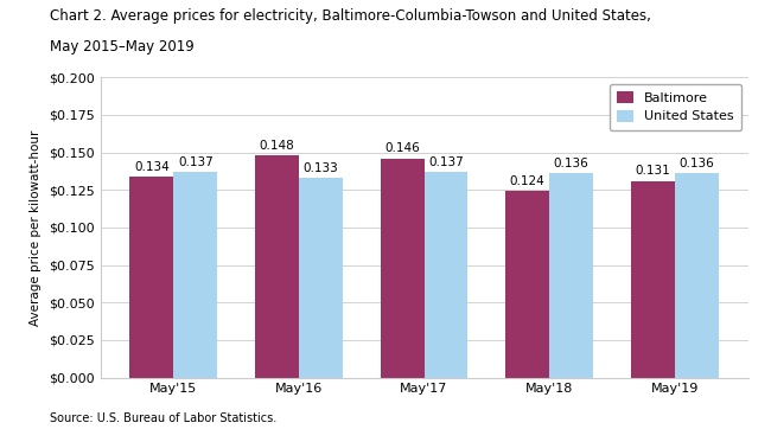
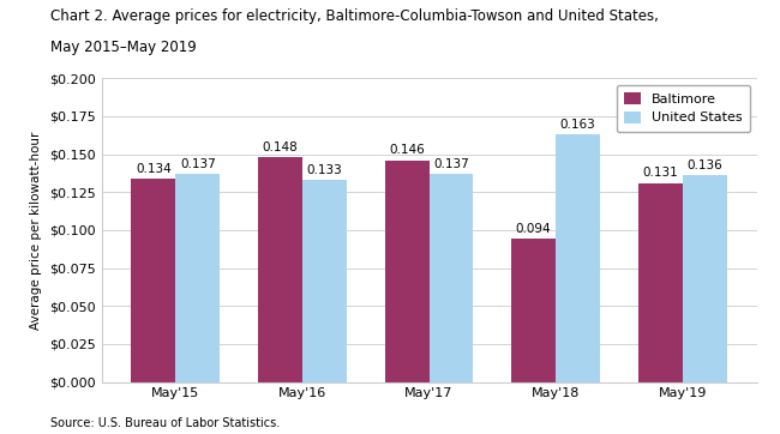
Baltimore/May'18: 0.124 -> 0.094
United States/May'18: 0.136 -> 0.163
